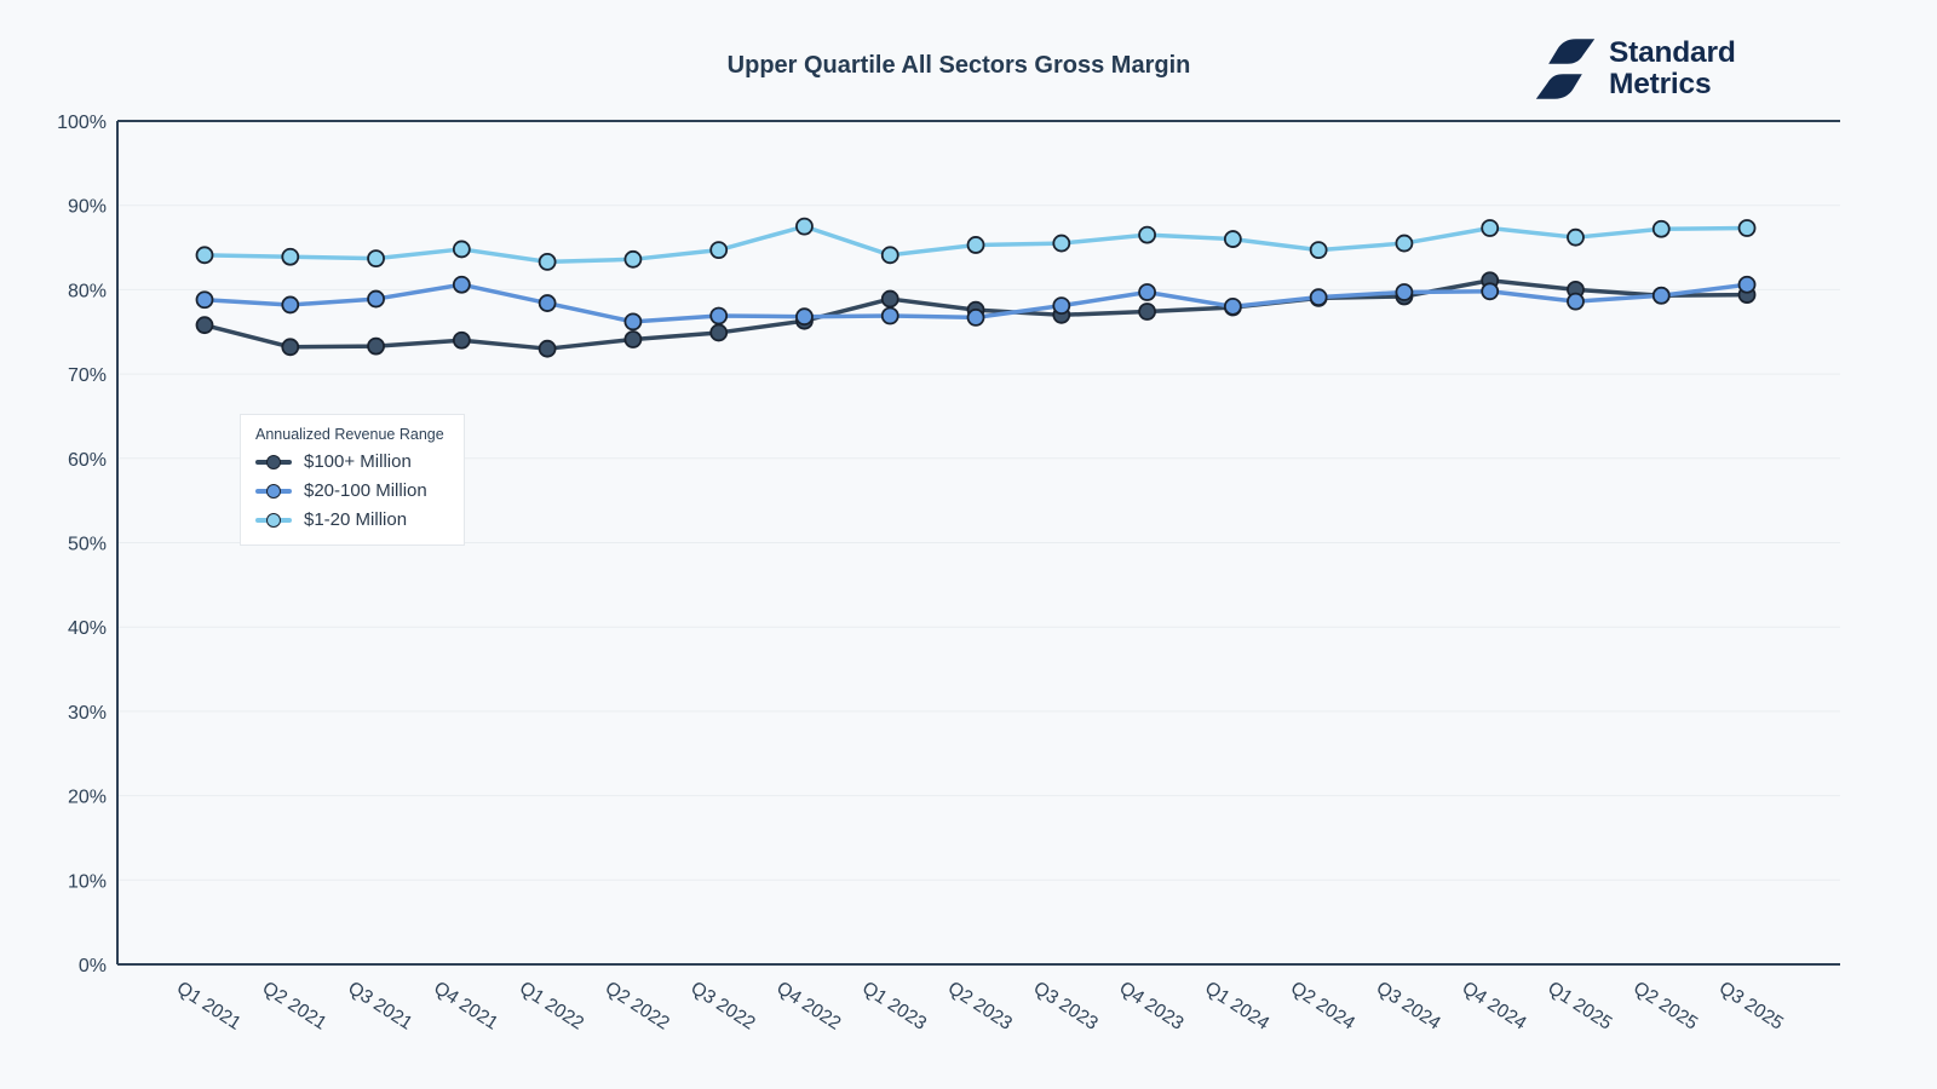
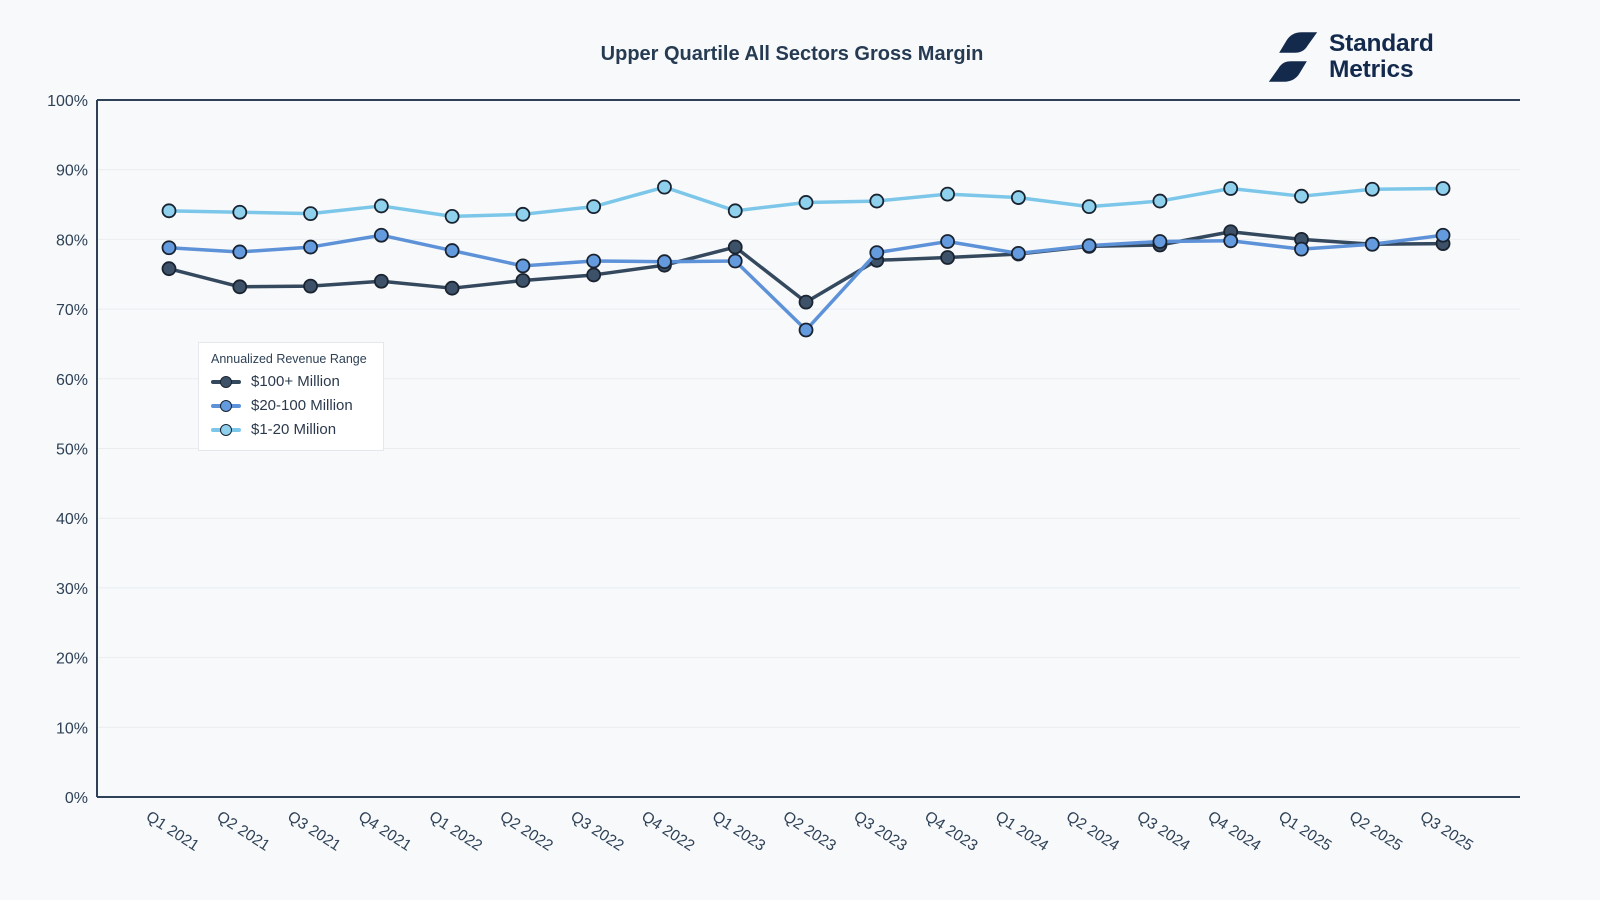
$100+ Million/Q2 2023: 78% -> 71%
$20-100 Million/Q2 2023: 77% -> 67%
